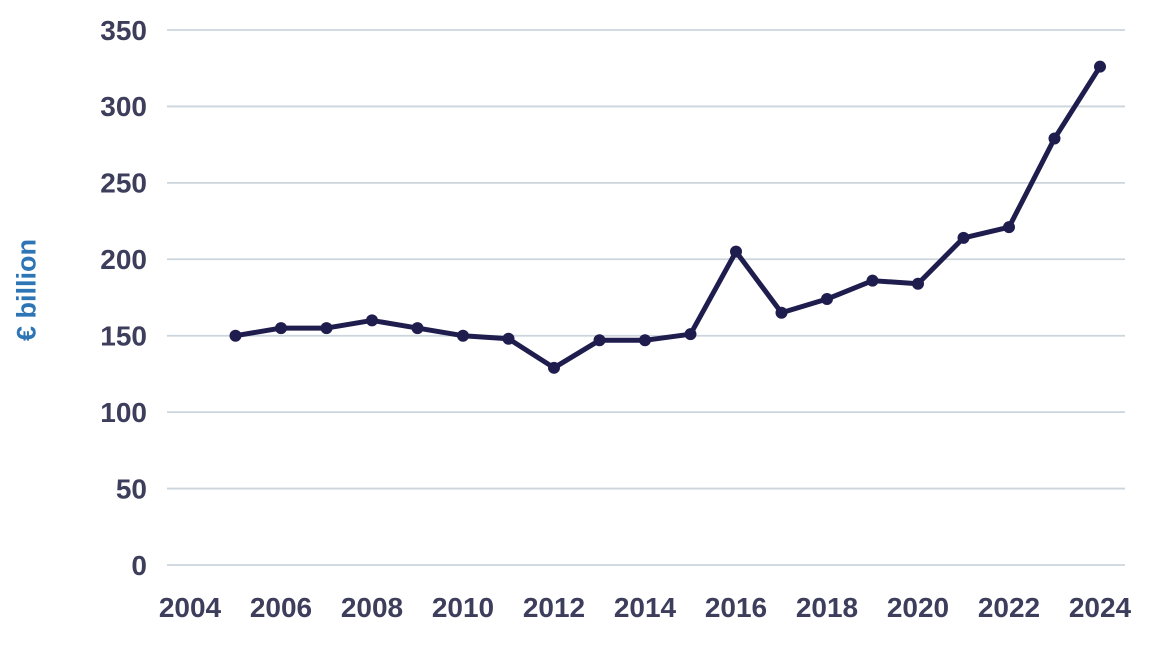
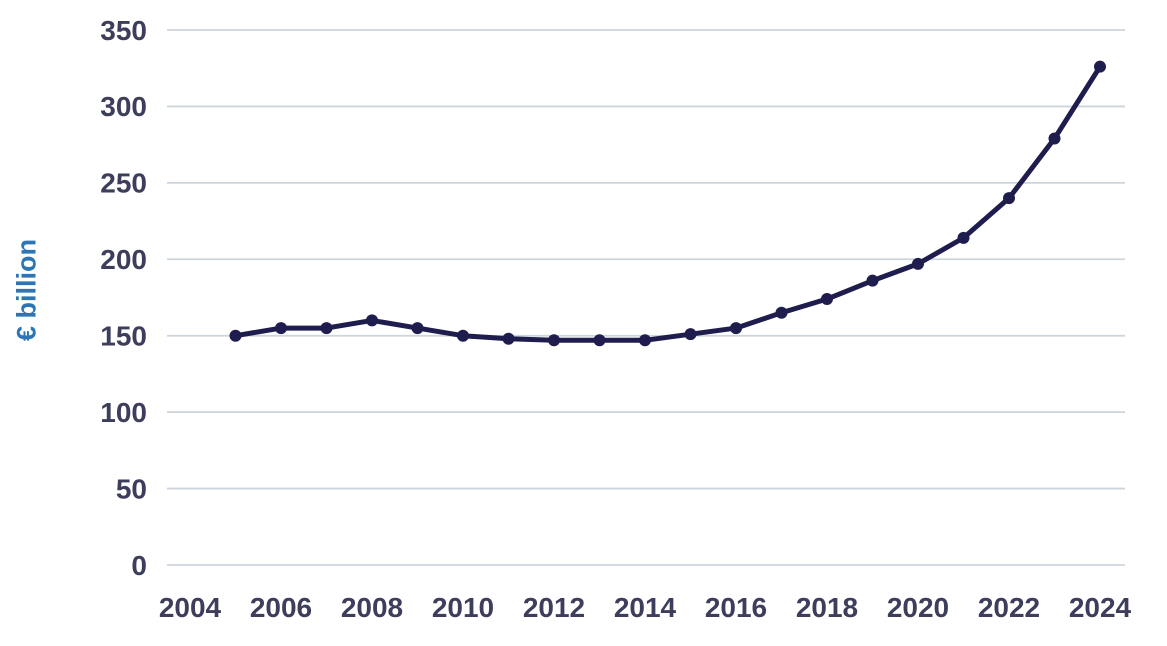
2012: 129 -> 147
2016: 205 -> 155
2020: 184 -> 197
2022: 221 -> 240
